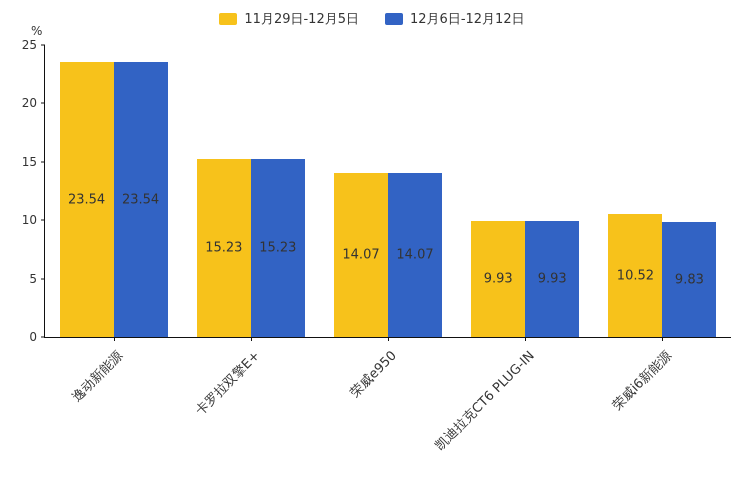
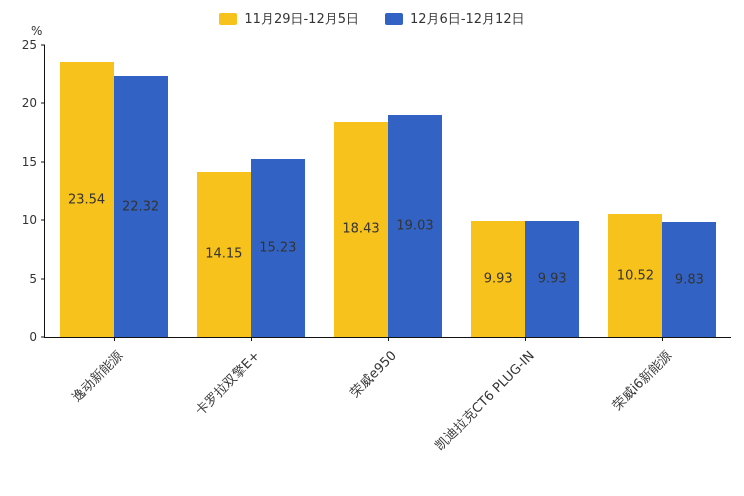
12月6日-12月12日/逸动新能源: 23.54 -> 22.32
11月29日-12月5日/卡罗拉双擎E+: 15.23 -> 14.15
11月29日-12月5日/荣威e950: 14.07 -> 18.43
12月6日-12月12日/荣威e950: 14.07 -> 19.03
